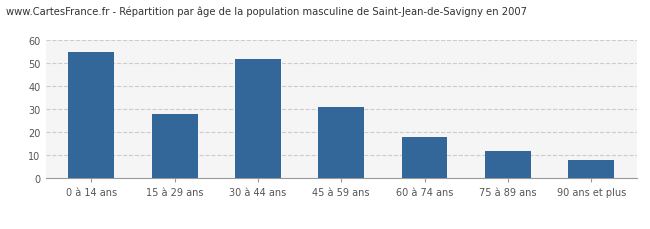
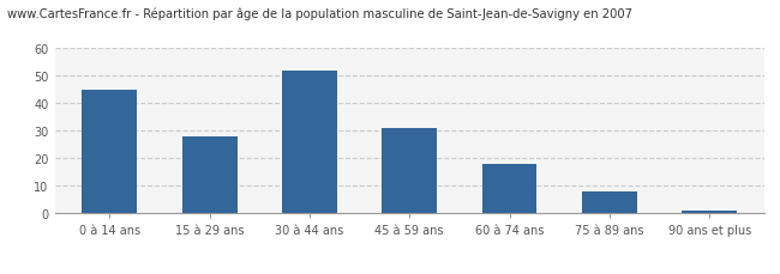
0 à 14 ans: 55 -> 45
75 à 89 ans: 12 -> 8
90 ans et plus: 8 -> 1
